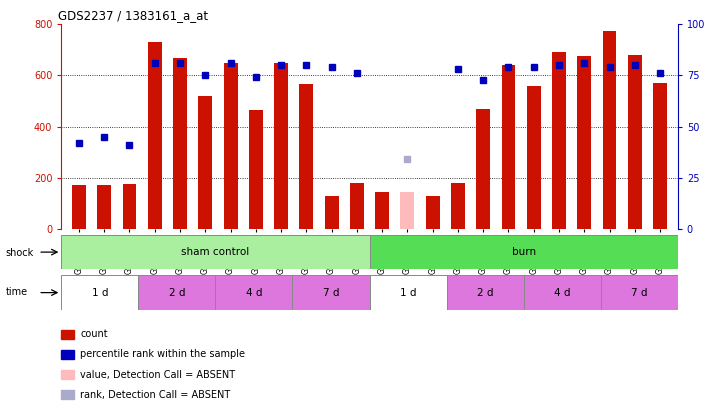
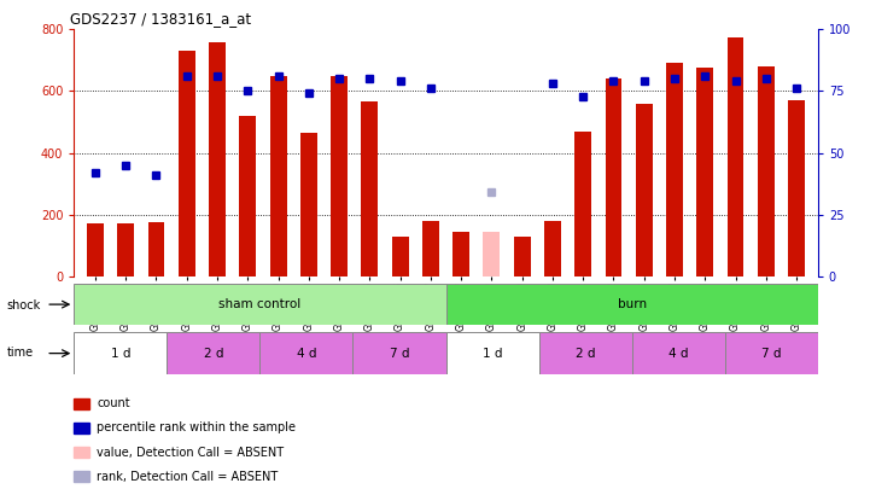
GSM32424: 670 -> 760
